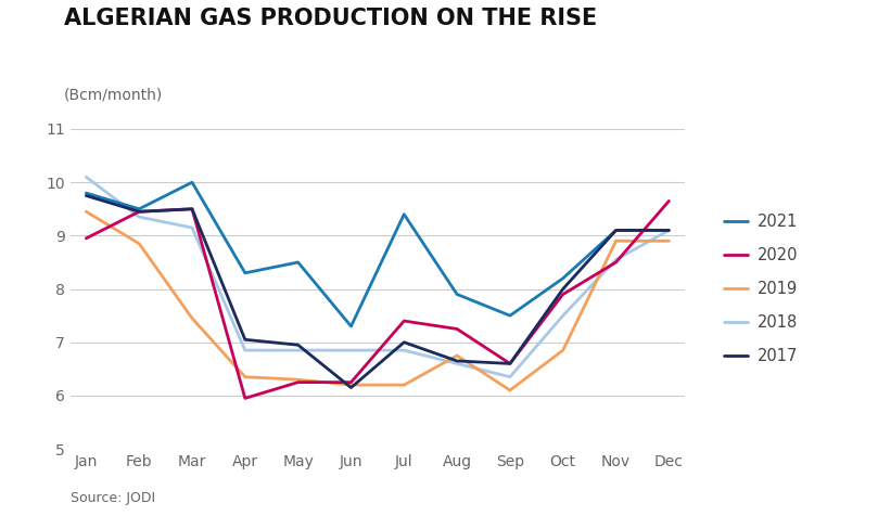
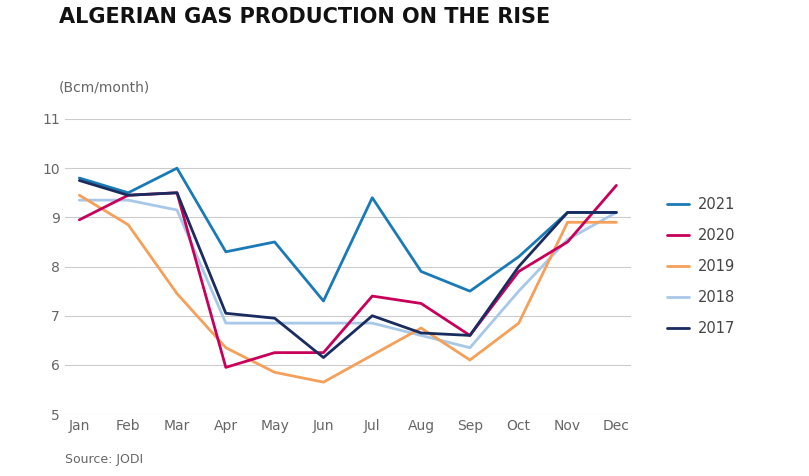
2018/Jan: 10.10 -> 9.35
2019/May: 6.30 -> 5.85
2019/Jun: 6.20 -> 5.65
